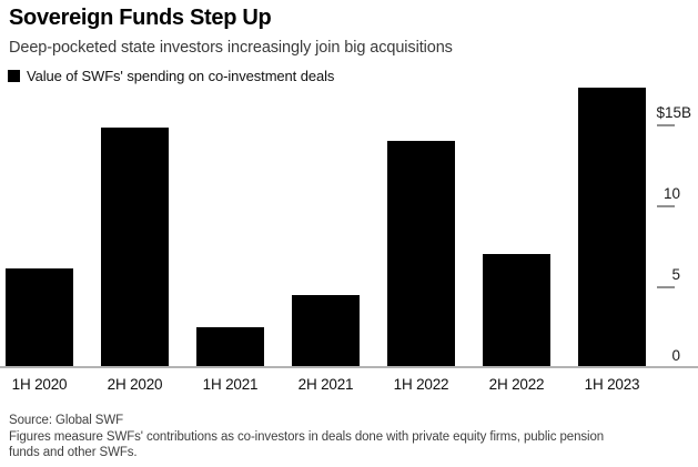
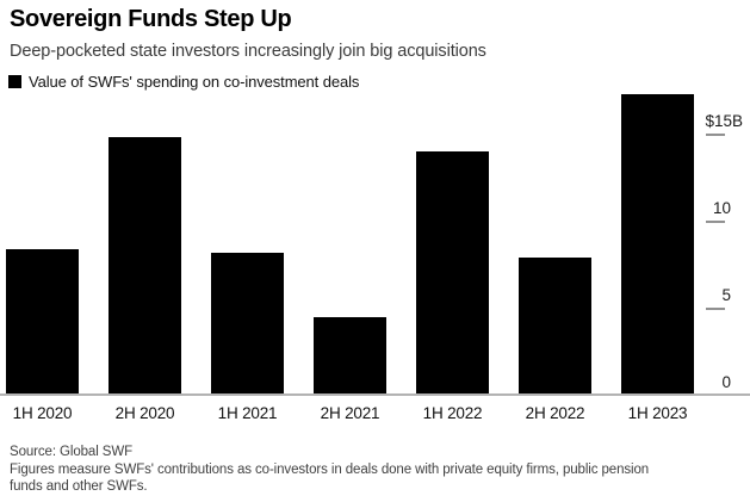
1H 2020: 6.0 -> 8.3
1H 2021: 2.4 -> 8.1
2H 2022: 6.9 -> 7.8
